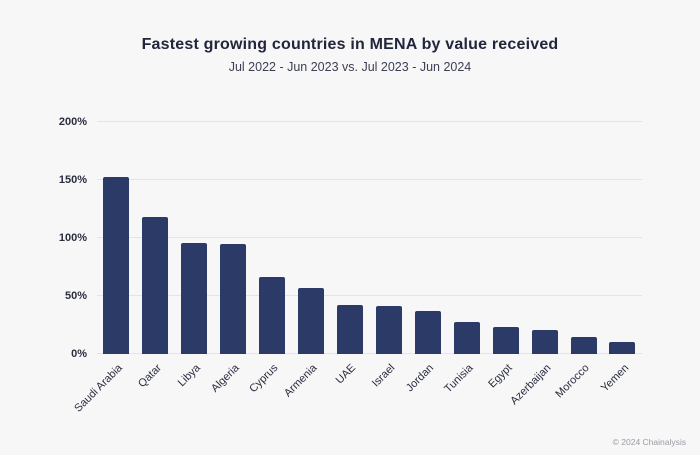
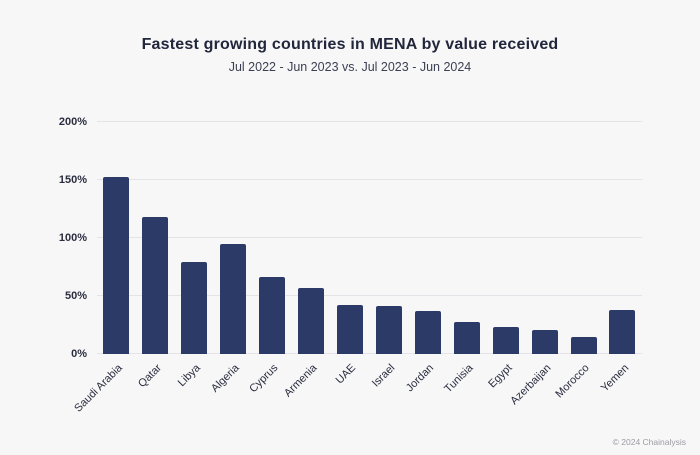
Libya: 96% -> 79%
Yemen: 10% -> 38%
